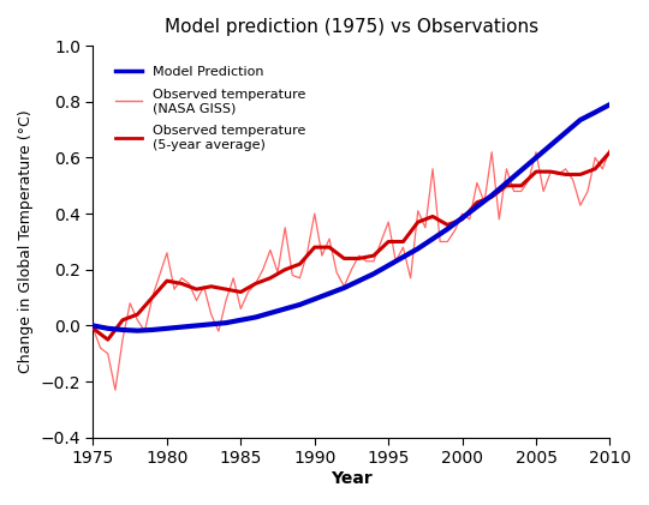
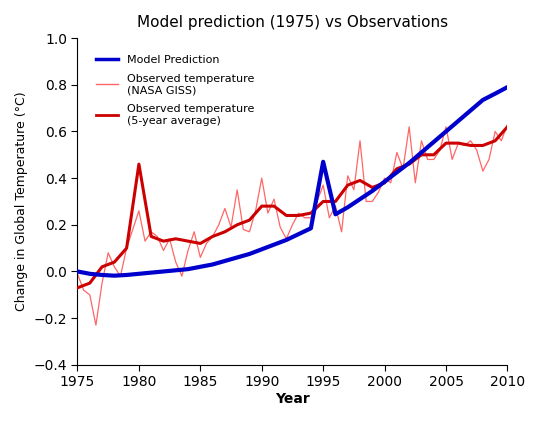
Observed temperature (5-year average)/1975: -0.01 -> -0.07
Observed temperature (5-year average)/1980: 0.16 -> 0.46
Model Prediction/1995: 0.215 -> 0.470
